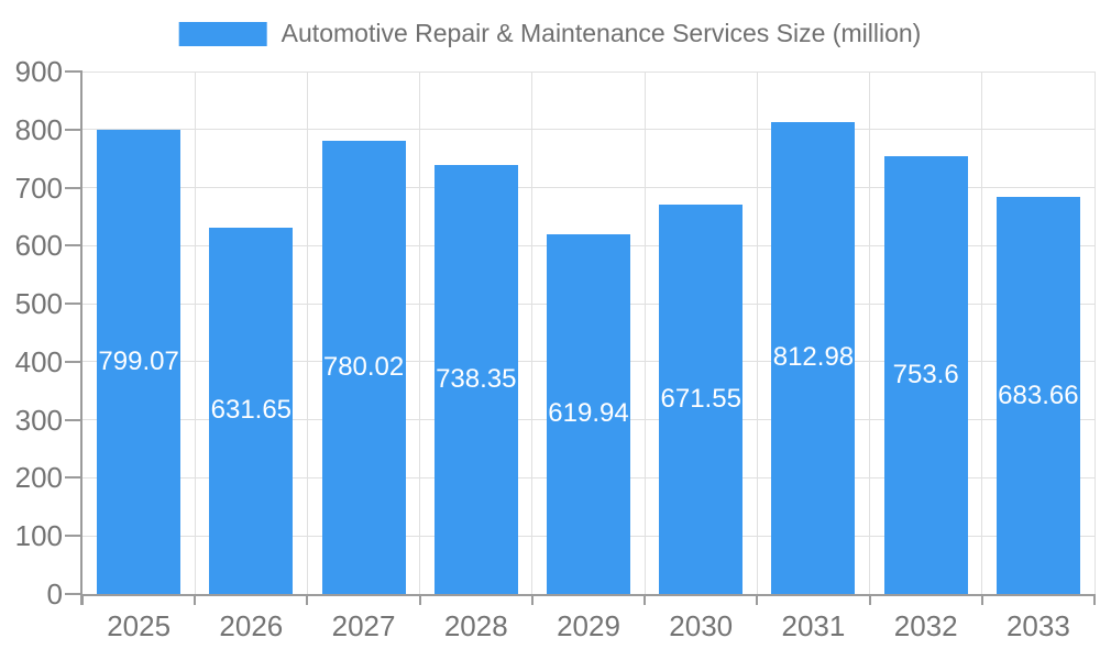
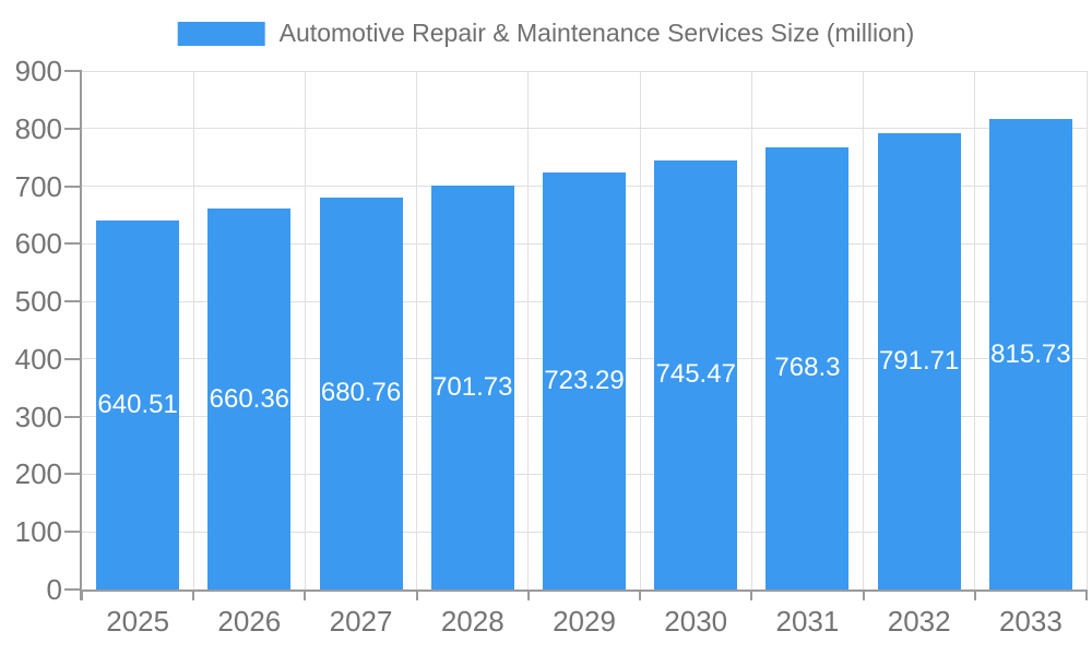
2025: 799.07 -> 640.51
2026: 631.65 -> 660.36
2027: 780.02 -> 680.76
2028: 738.35 -> 701.73
2029: 619.94 -> 723.29
2030: 671.55 -> 745.47
2031: 812.98 -> 768.3
2032: 753.6 -> 791.71
2033: 683.66 -> 815.73
